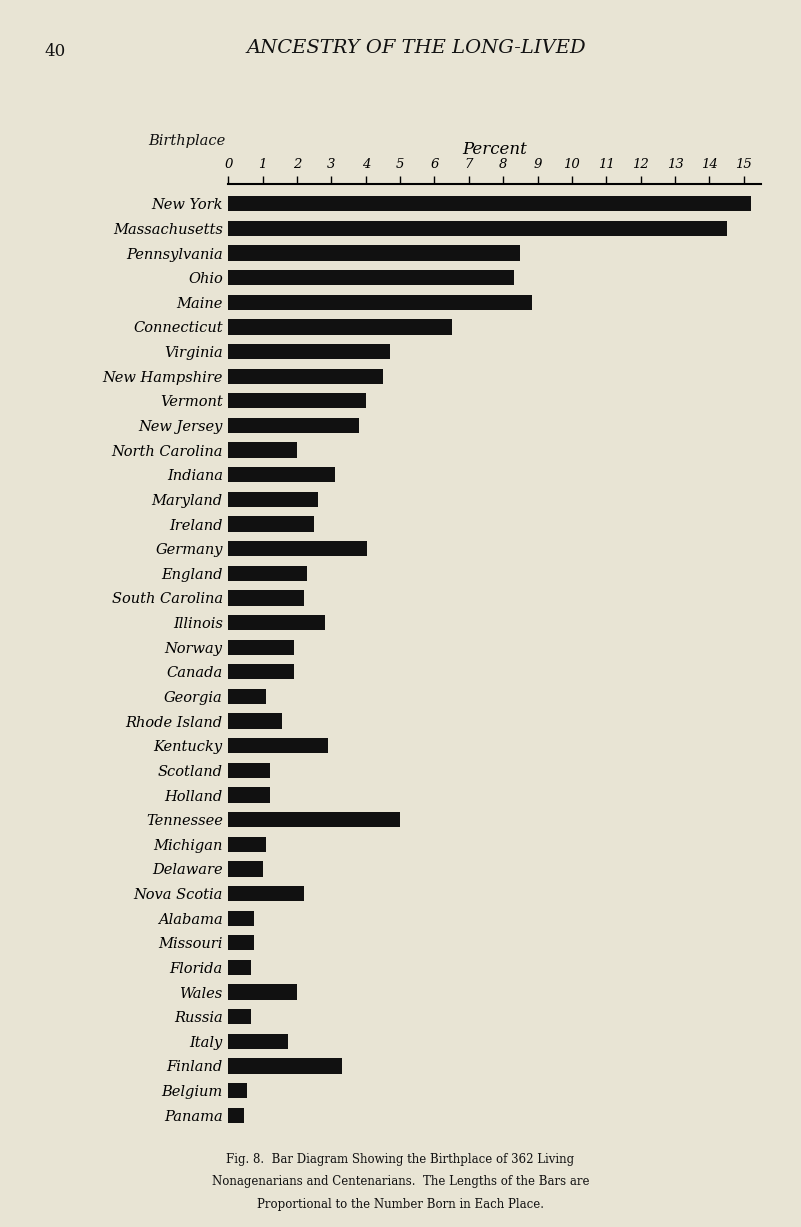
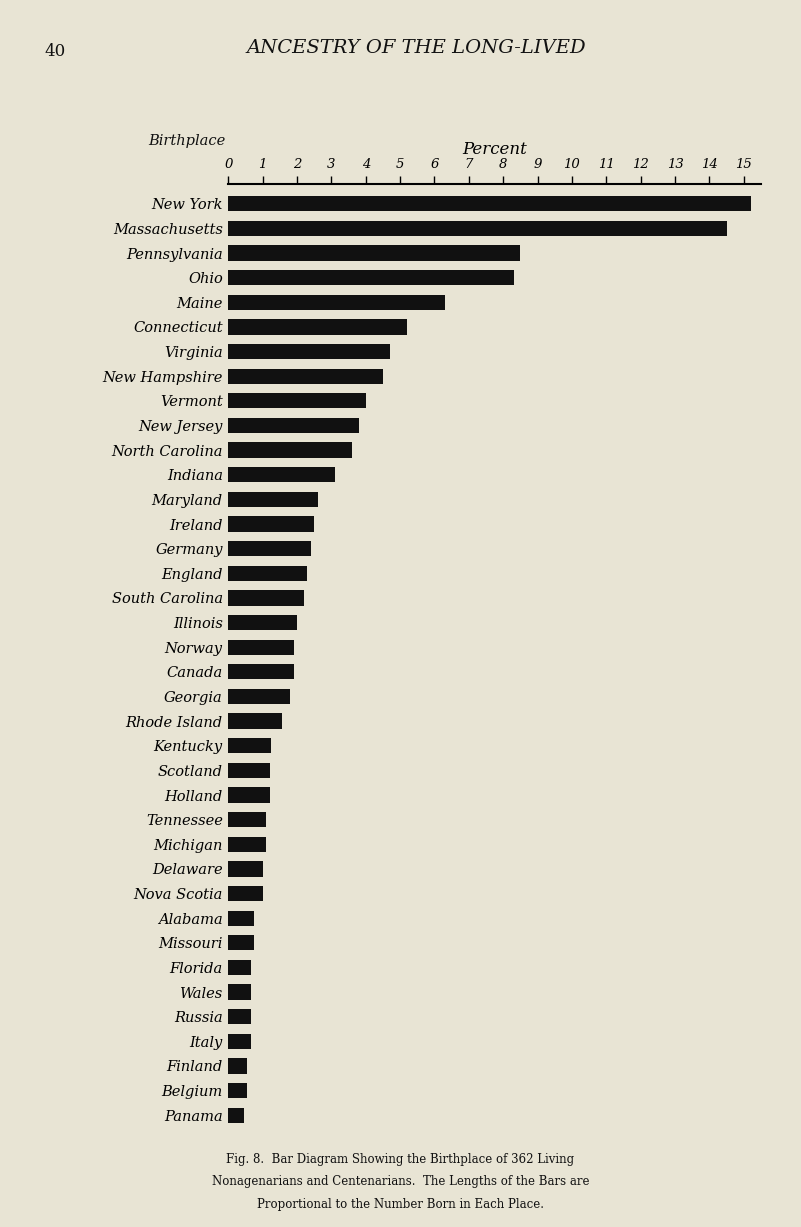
Maine: 8.85 -> 6.30
Connecticut: 6.50 -> 5.20
North Carolina: 2.00 -> 3.60
Germany: 4.05 -> 2.40
Illinois: 2.80 -> 2.00
Georgia: 1.10 -> 1.80
Kentucky: 2.90 -> 1.25
Tennessee: 5.00 -> 1.10
Nova Scotia: 2.20 -> 1.00
Wales: 2.00 -> 0.65
Italy: 1.75 -> 0.65
Finland: 3.30 -> 0.55
